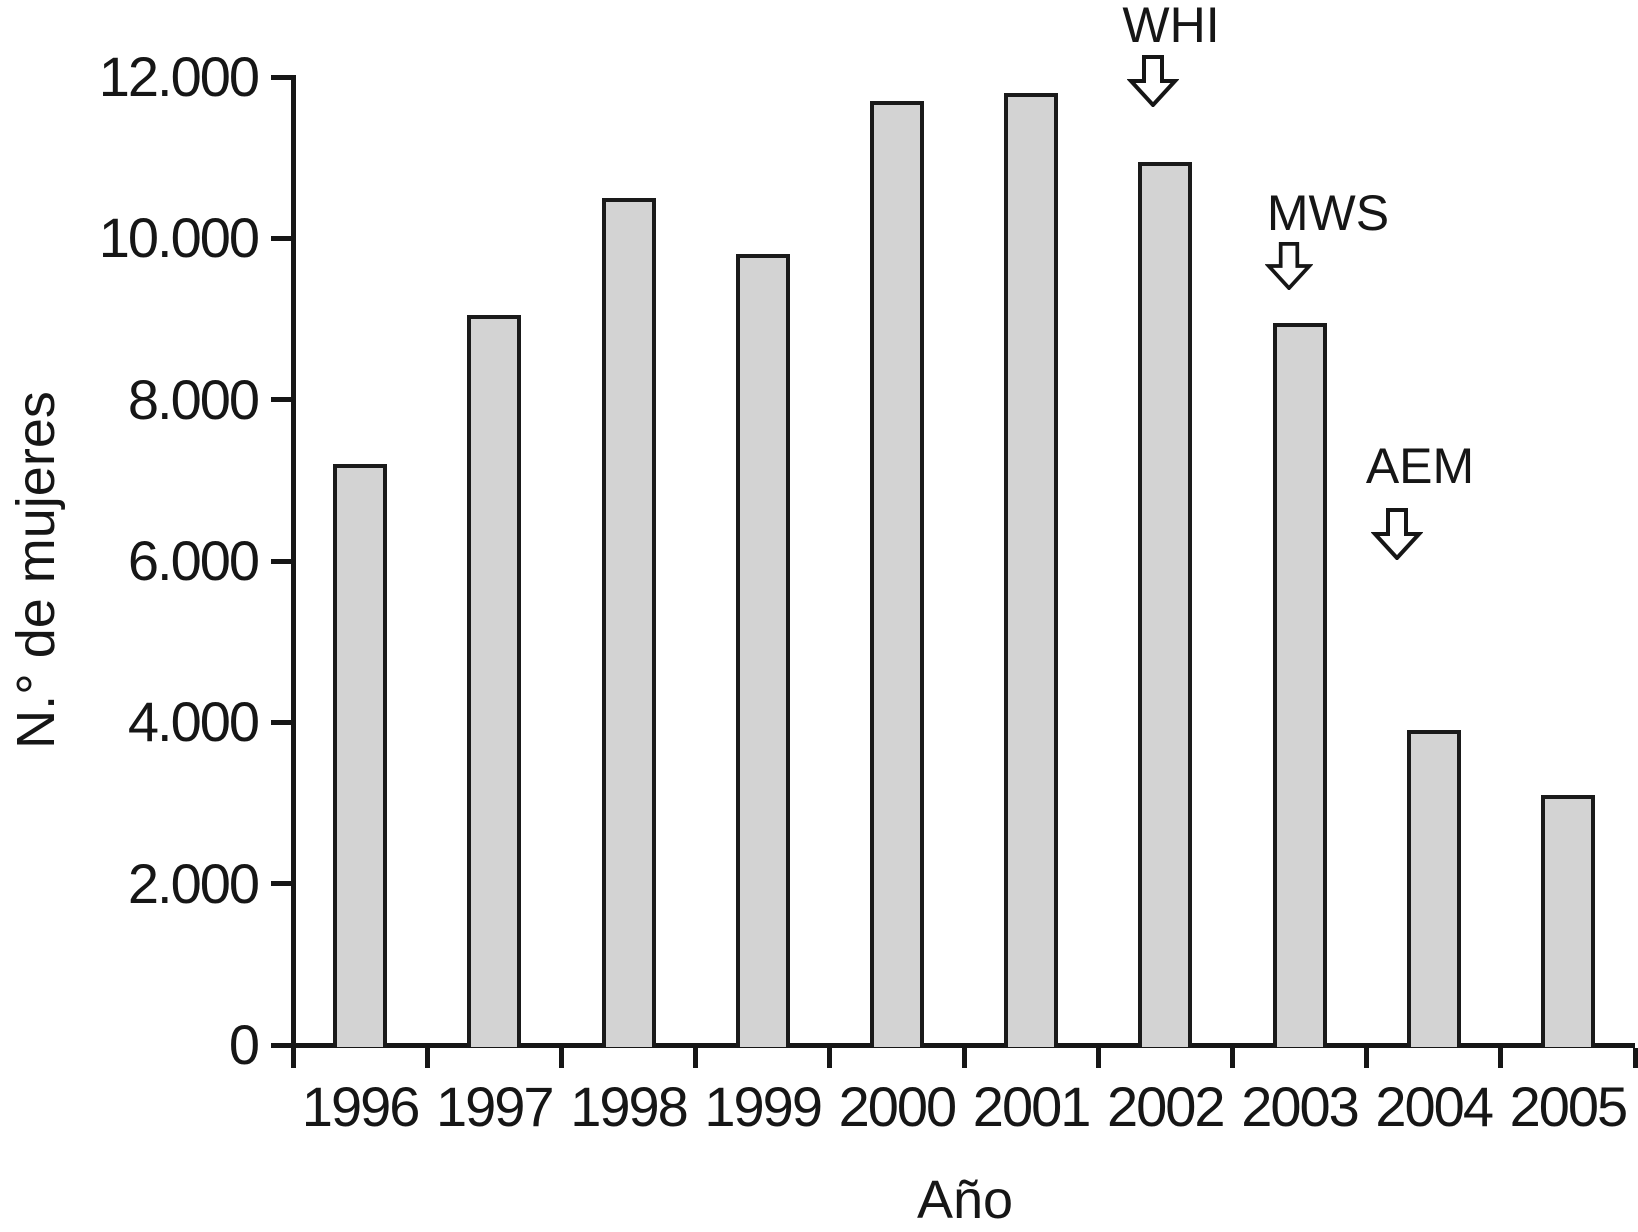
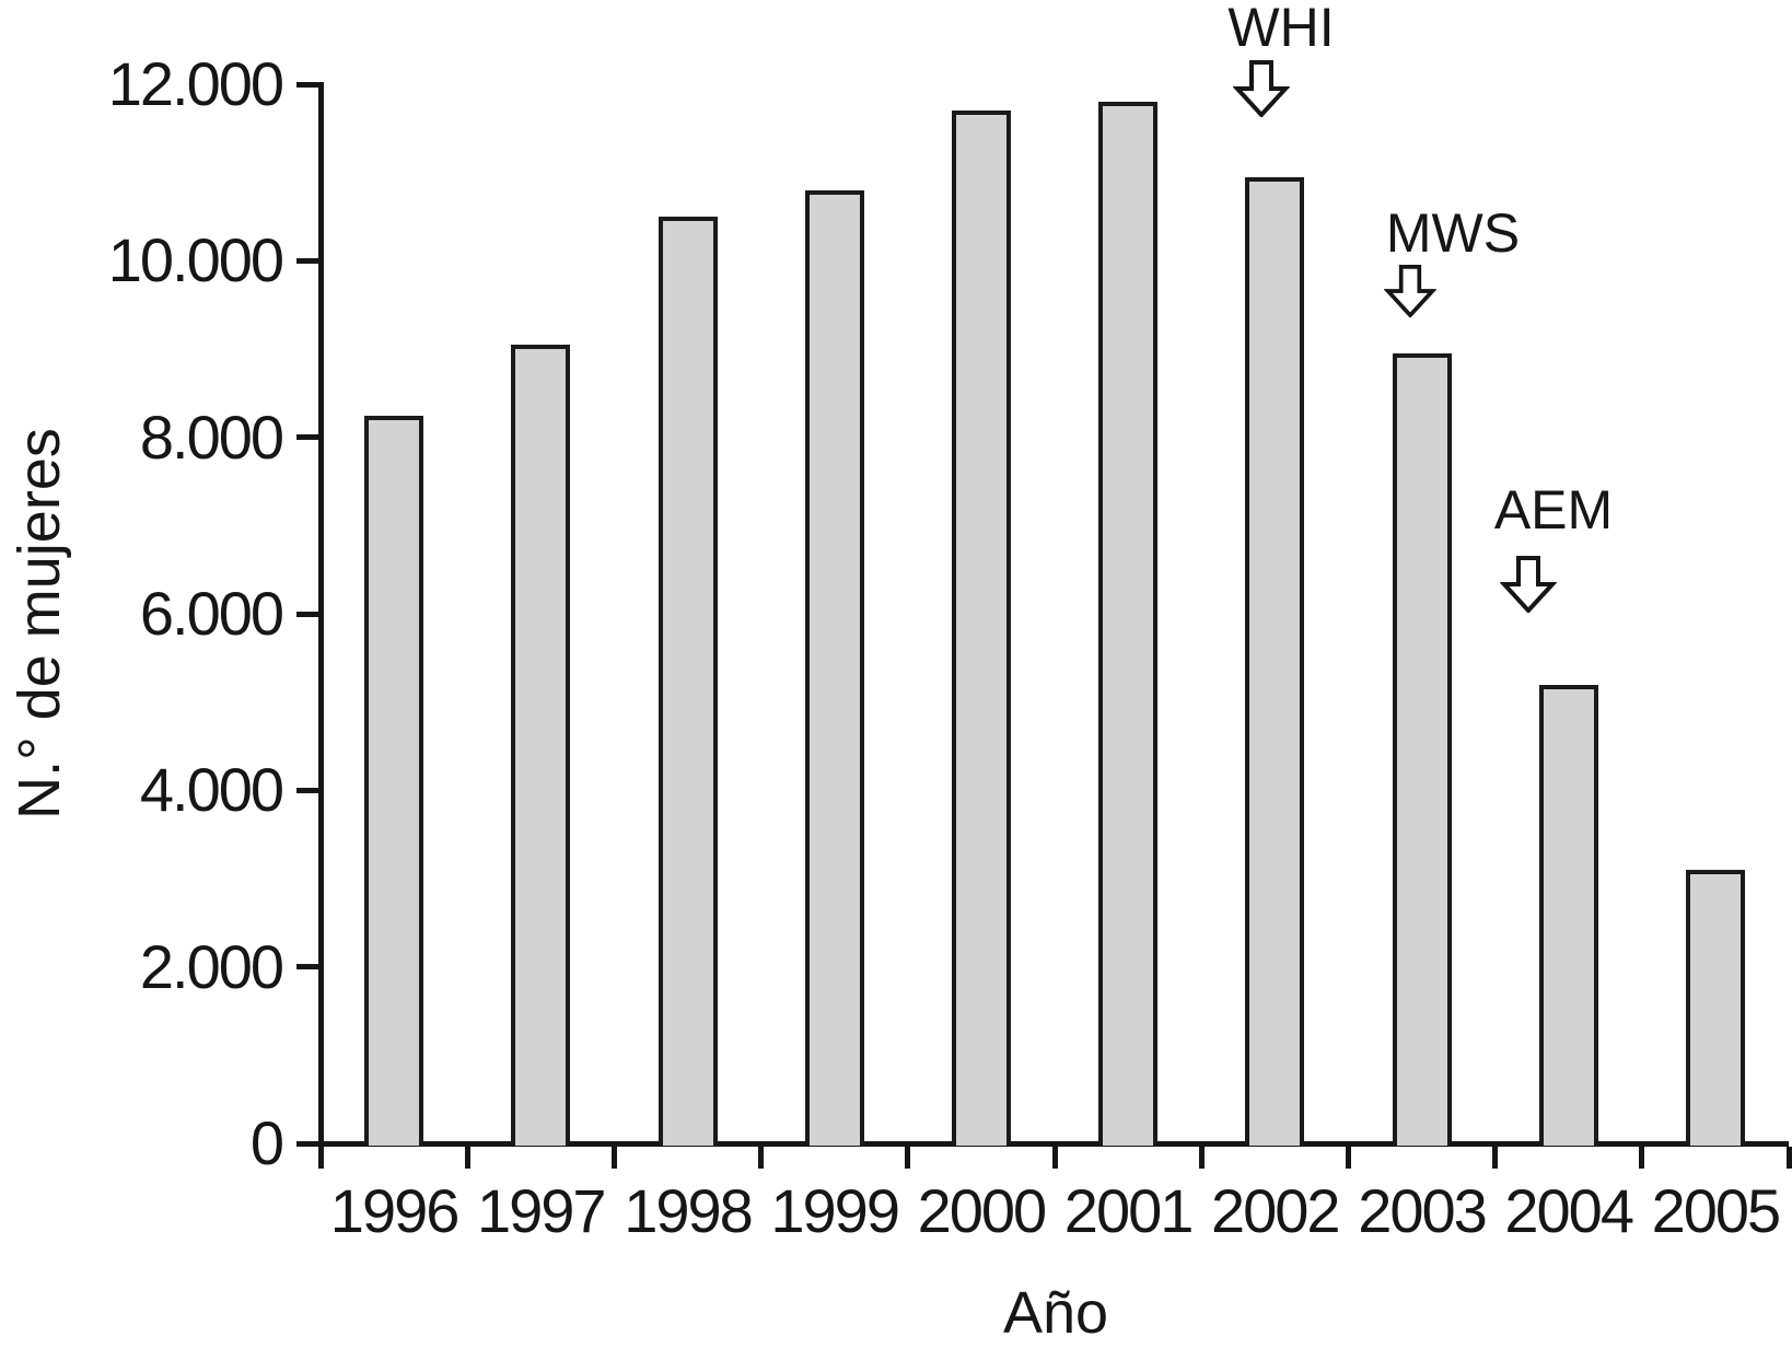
1996: 7200 -> 8200
1999: 9800 -> 10800
2004: 3900 -> 5200
